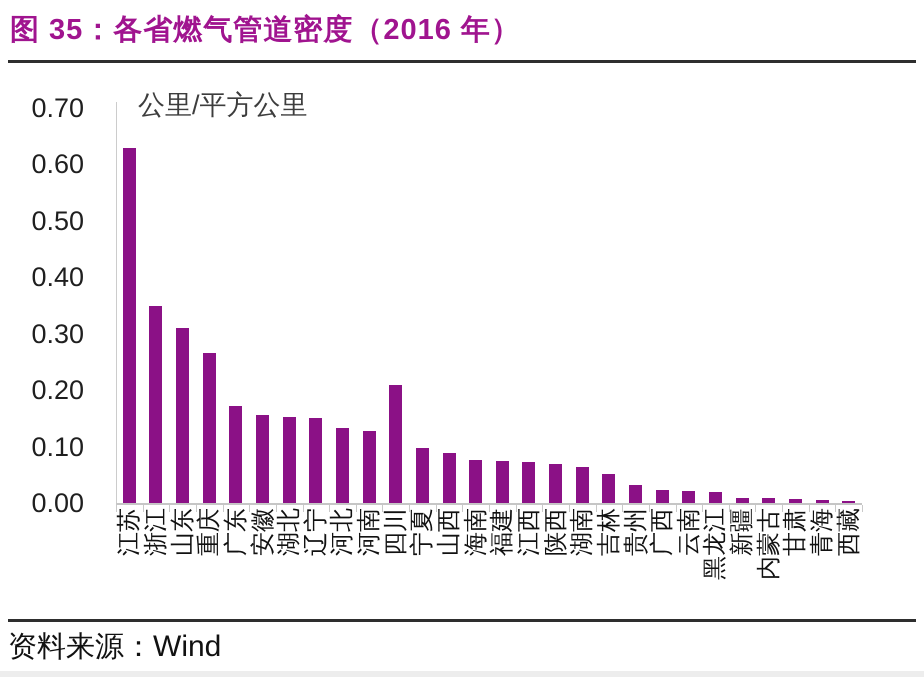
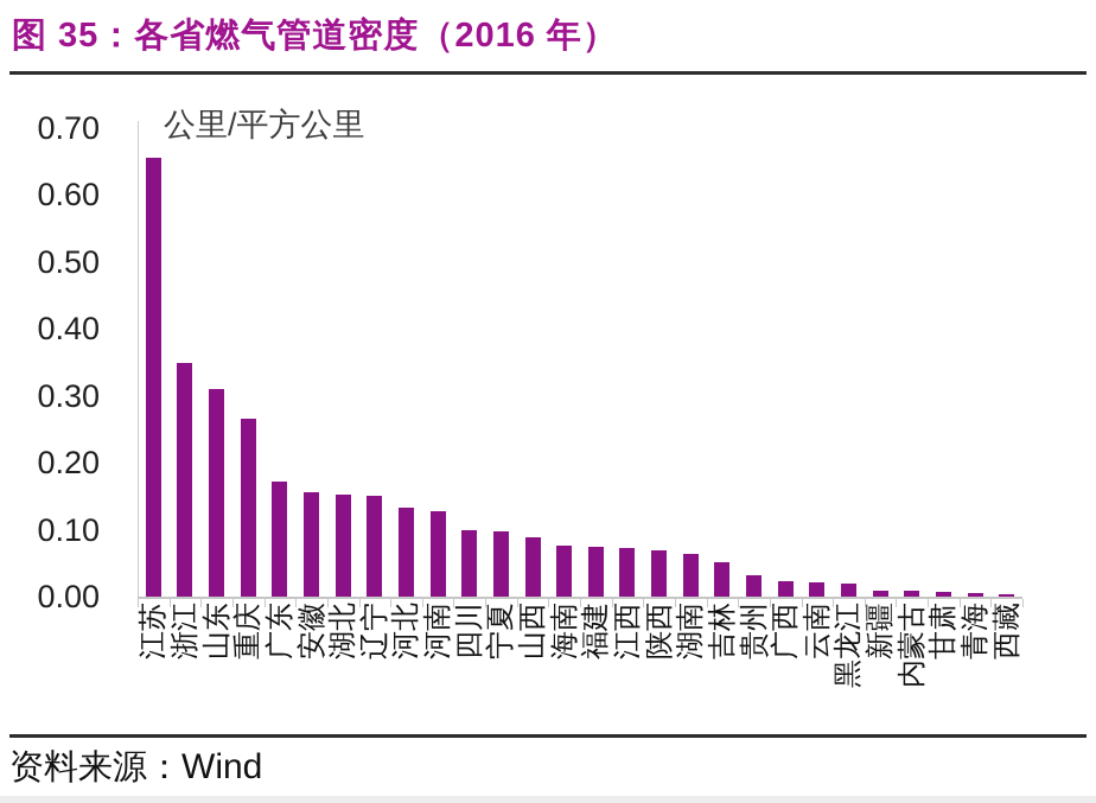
江苏: 0.63 -> 0.66
四川: 0.21 -> 0.10
